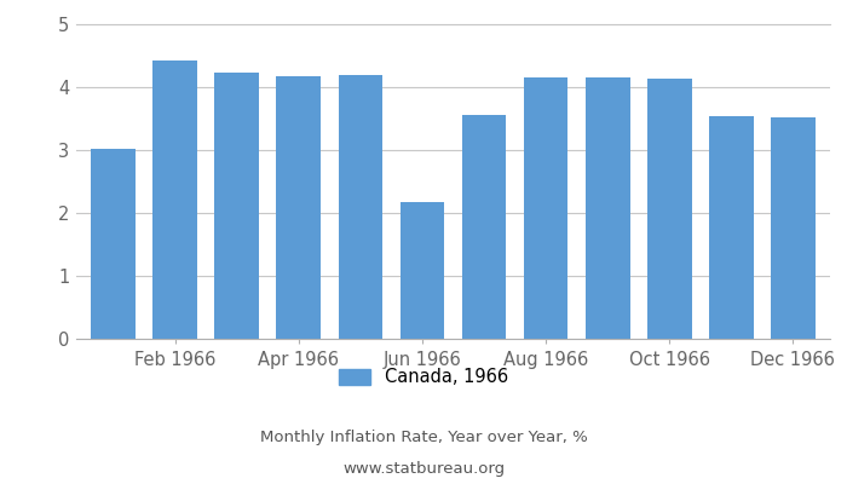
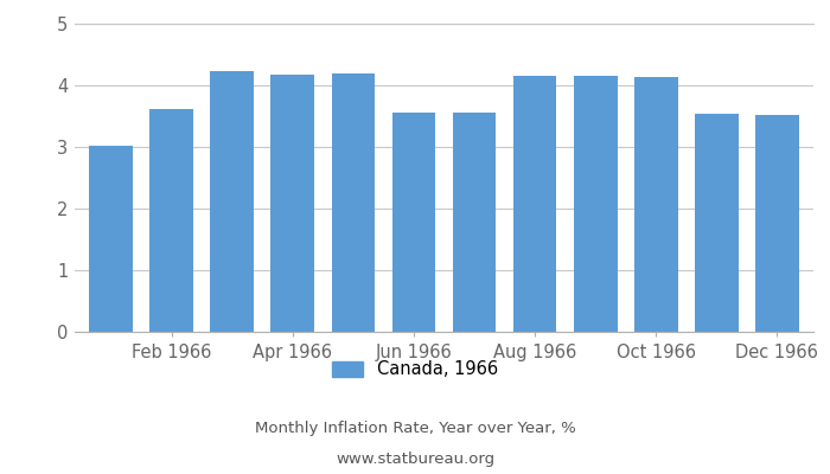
Feb 1966: 4.42 -> 3.61
Jun 1966: 2.18 -> 3.55
